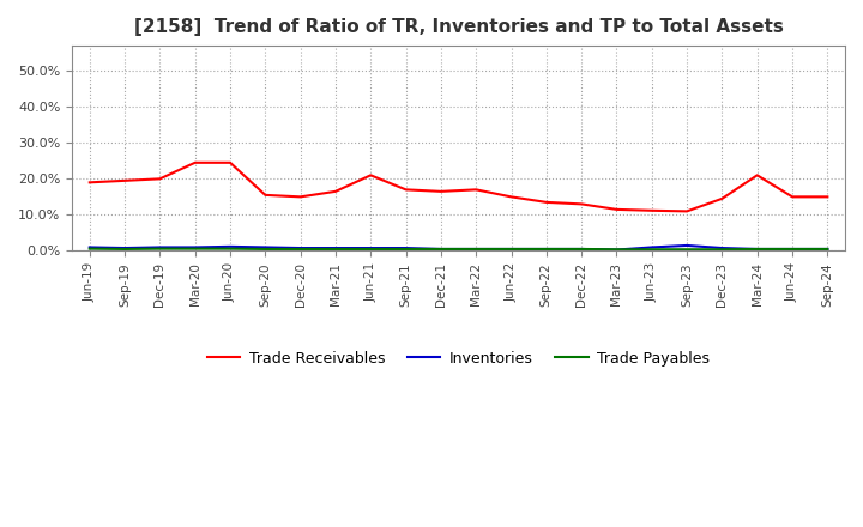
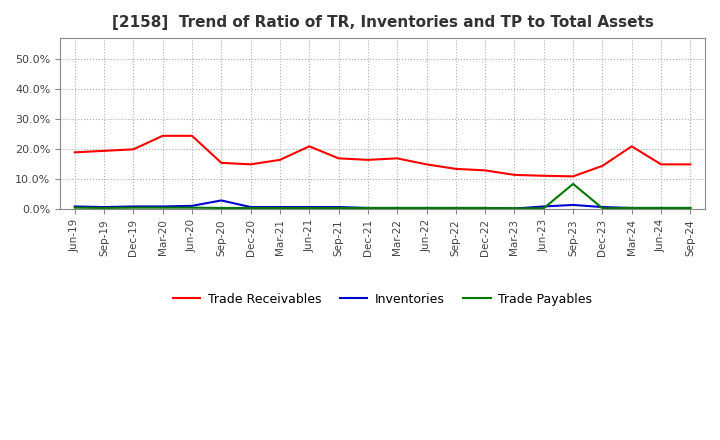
Inventories/Sep-20: 1.0% -> 3.0%
Trade Payables/Sep-23: 0.4% -> 8.5%
